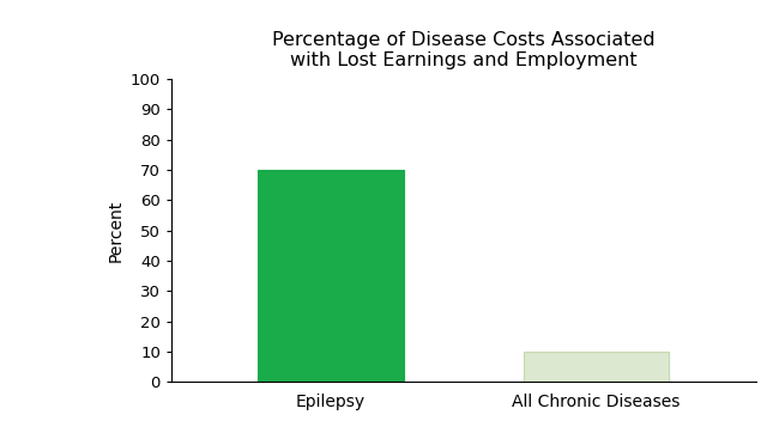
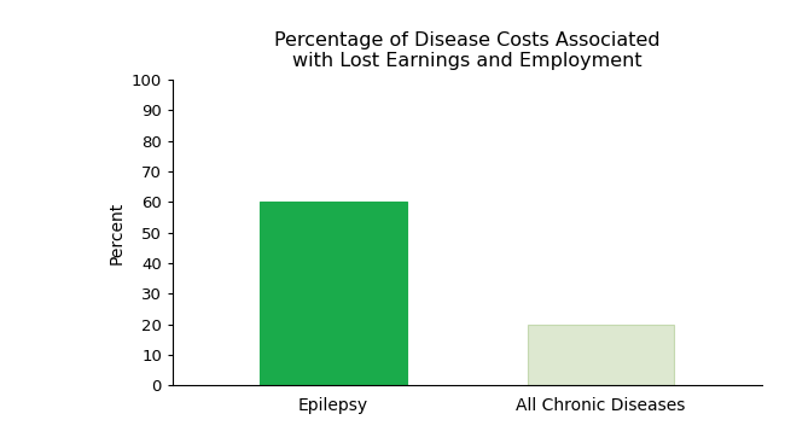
Epilepsy: 70 -> 60
All Chronic Diseases: 10 -> 20
